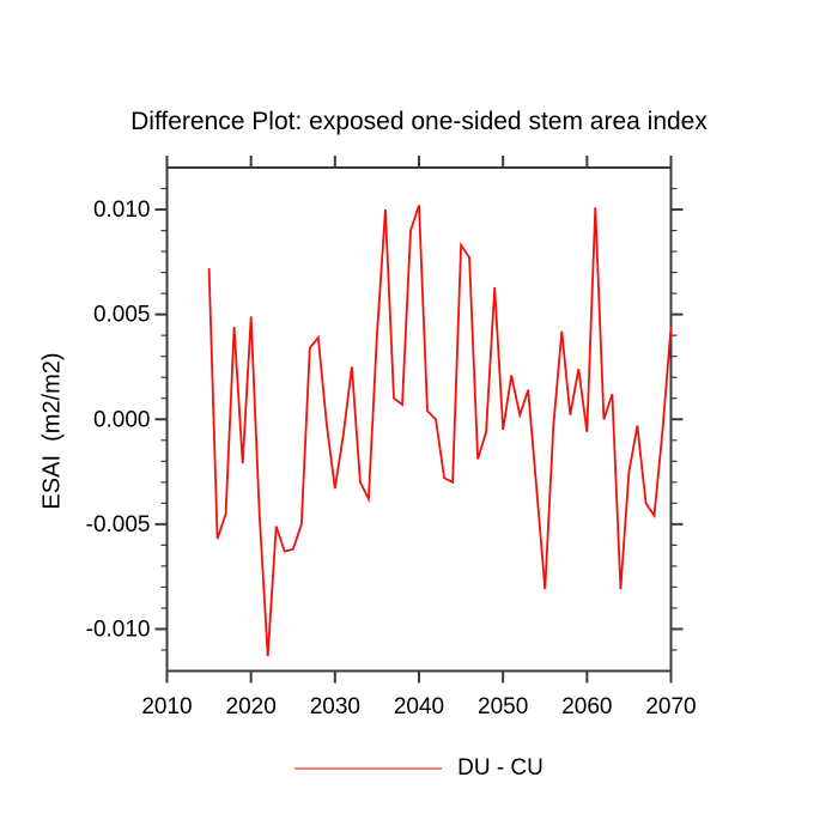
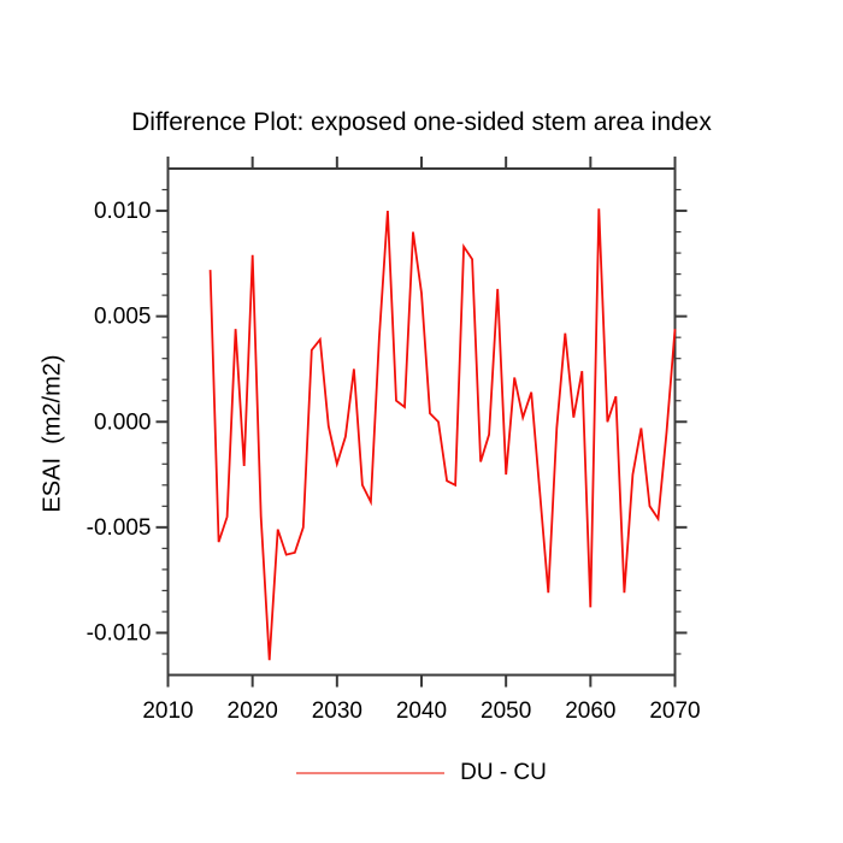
2020: 0.0049 -> 0.0079
2030: -0.0033 -> -0.0020
2040: 0.0102 -> 0.0061
2050: -0.0005 -> -0.0025
2060: -0.0006 -> -0.0088
